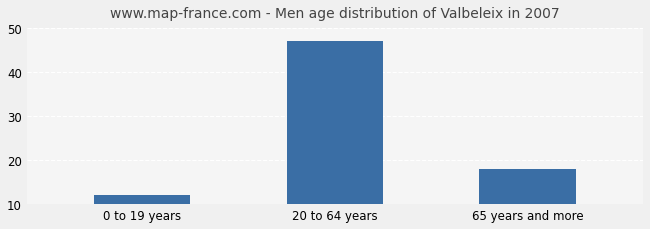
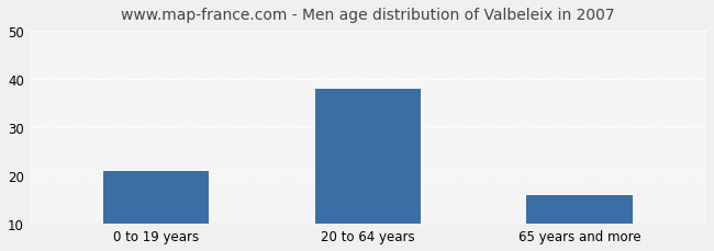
0 to 19 years: 12 -> 21
20 to 64 years: 47 -> 38
65 years and more: 18 -> 16
